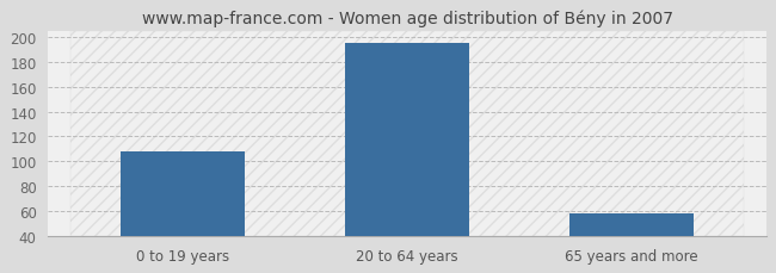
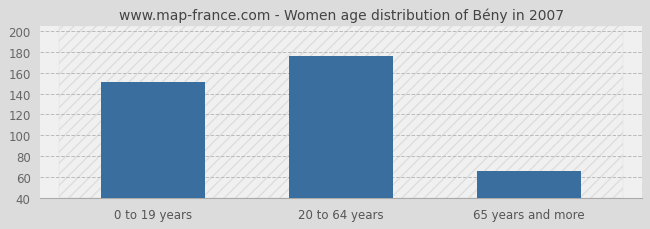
0 to 19 years: 108 -> 151
20 to 64 years: 195 -> 176
65 years and more: 58 -> 66
